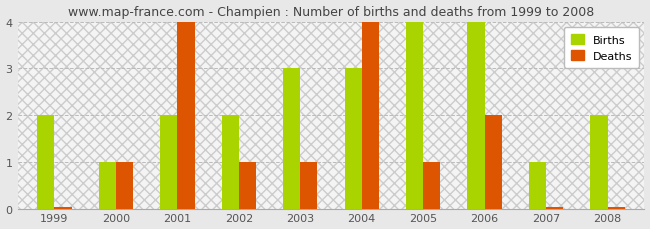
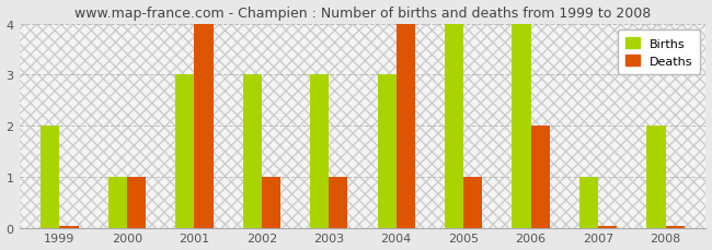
Births/2001: 2 -> 3
Births/2002: 2 -> 3
